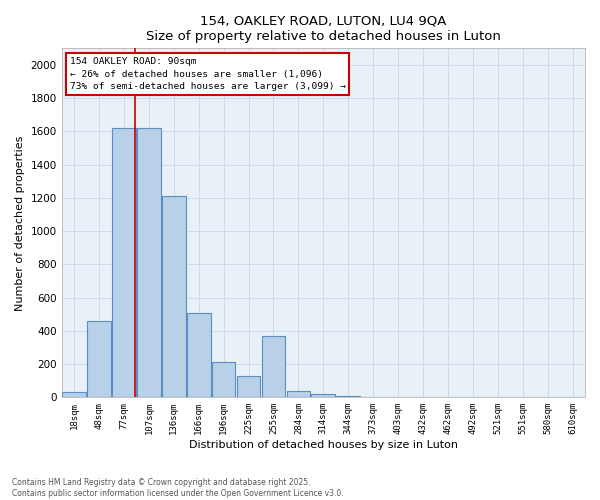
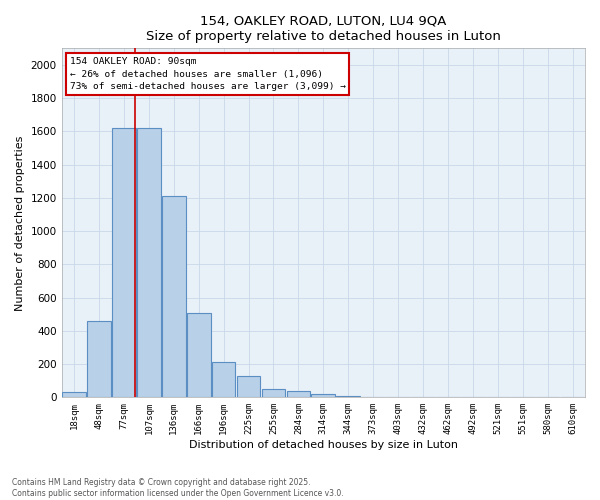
255sqm: 370 -> 50
